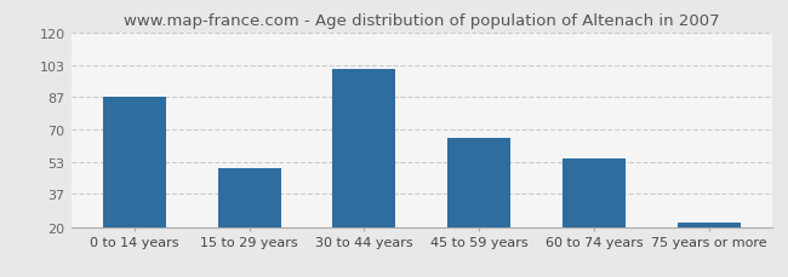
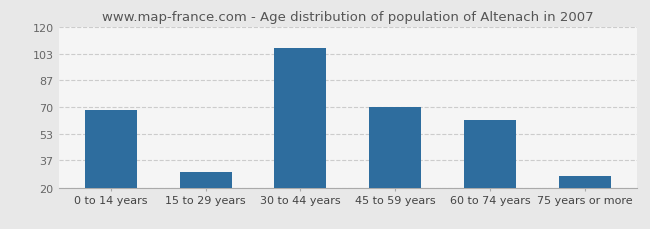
0 to 14 years: 87 -> 68
15 to 29 years: 50 -> 30
30 to 44 years: 101 -> 107
45 to 59 years: 66 -> 70
60 to 74 years: 55 -> 62
75 years or more: 22 -> 27
